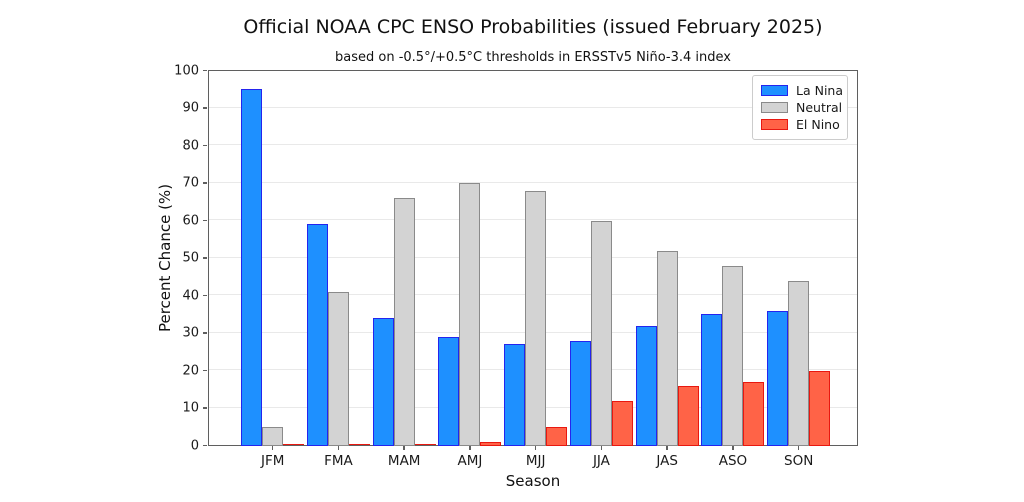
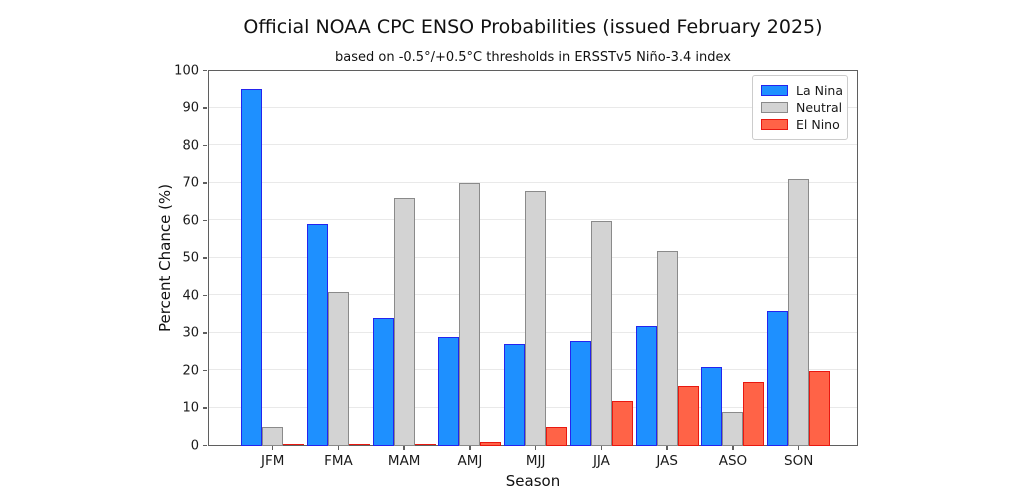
La Nina/ASO: 35 -> 21
Neutral/ASO: 48 -> 9
Neutral/SON: 44 -> 71
